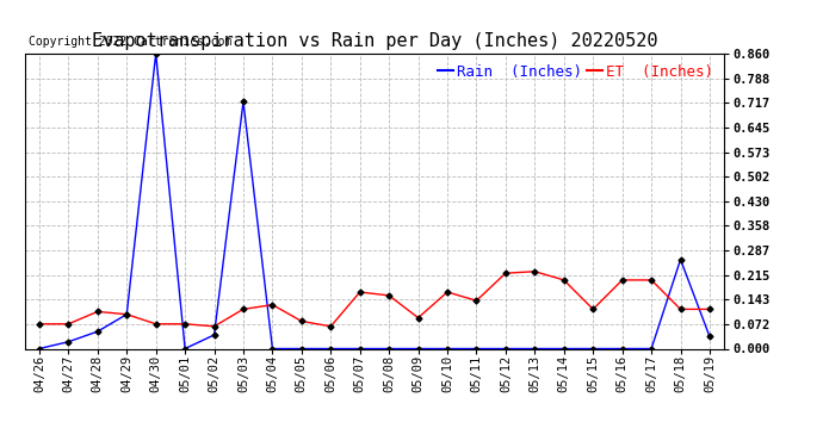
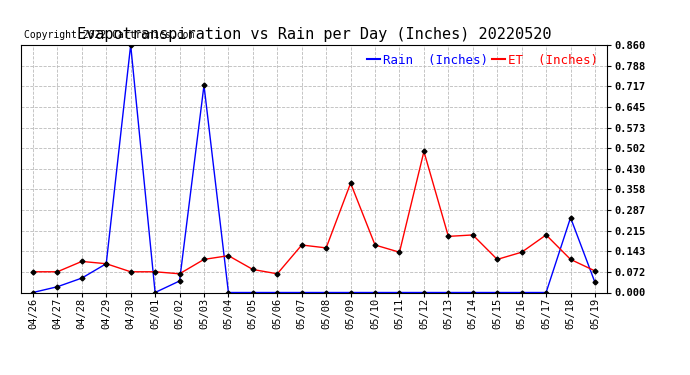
ET (Inches)/05/09: 0.090 -> 0.380
ET (Inches)/05/12: 0.220 -> 0.490
ET (Inches)/05/13: 0.225 -> 0.195
ET (Inches)/05/16: 0.200 -> 0.140
ET (Inches)/05/19: 0.115 -> 0.075
